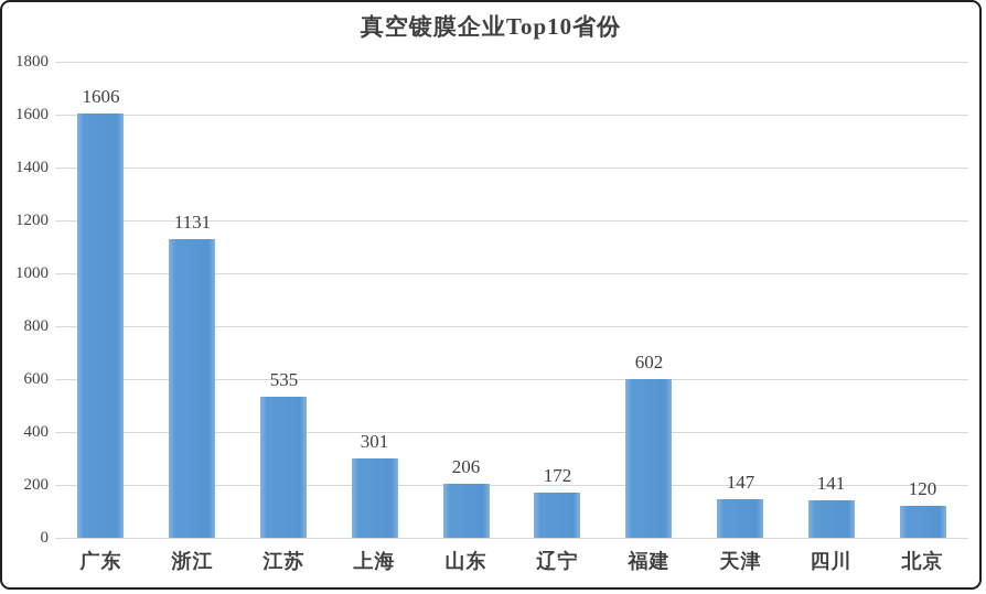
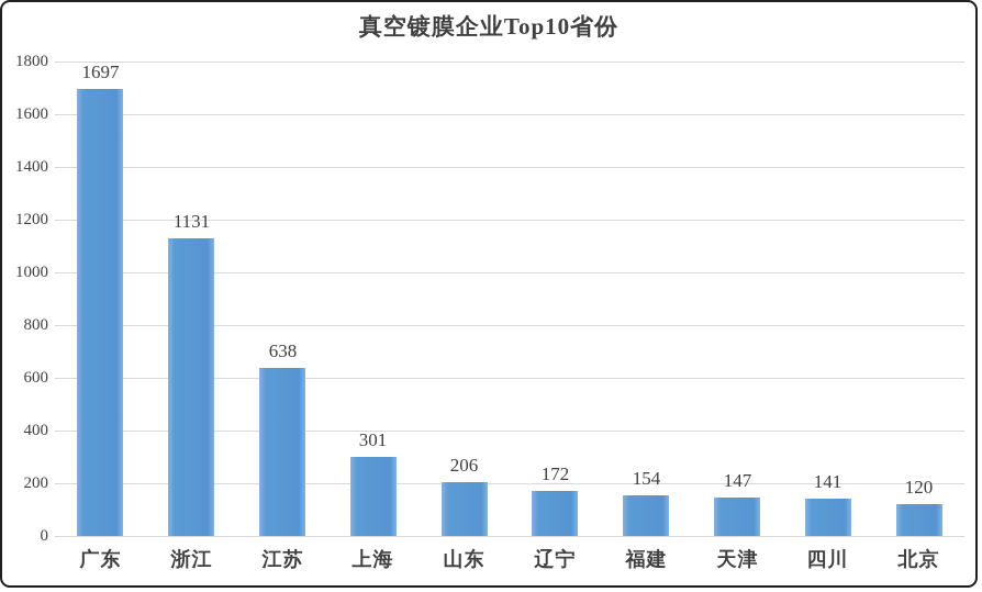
广东: 1606 -> 1697
江苏: 535 -> 638
福建: 602 -> 154
